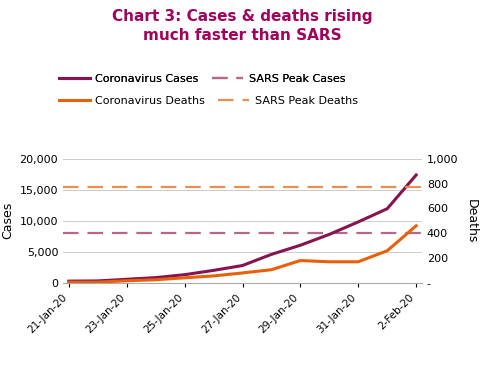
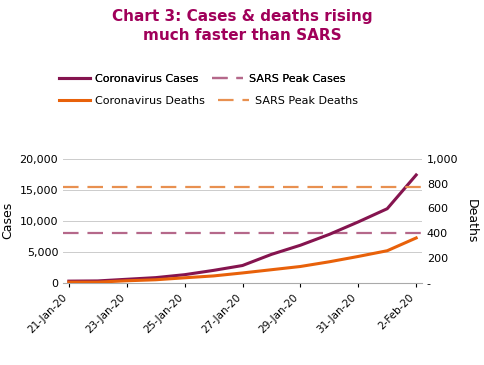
Coronavirus Deaths/29-Jan-20: 180 -> 130
Coronavirus Deaths/31-Jan-20: 170 -> 210
Coronavirus Deaths/2-Feb-20: 460 -> 360
